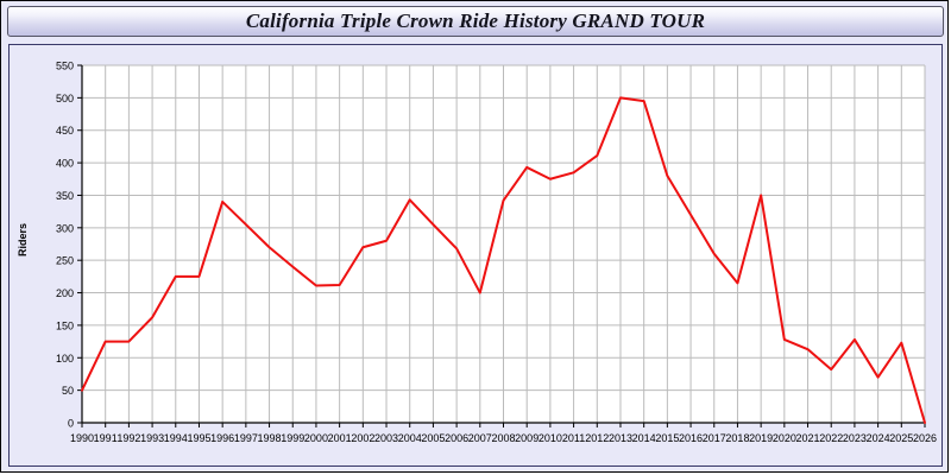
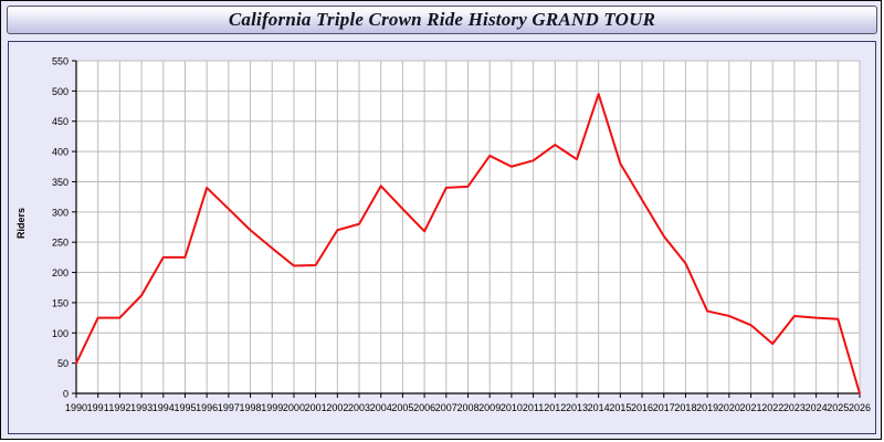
2007: 200 -> 340
2013: 500 -> 390
2019: 350 -> 140
2024: 70 -> 120
